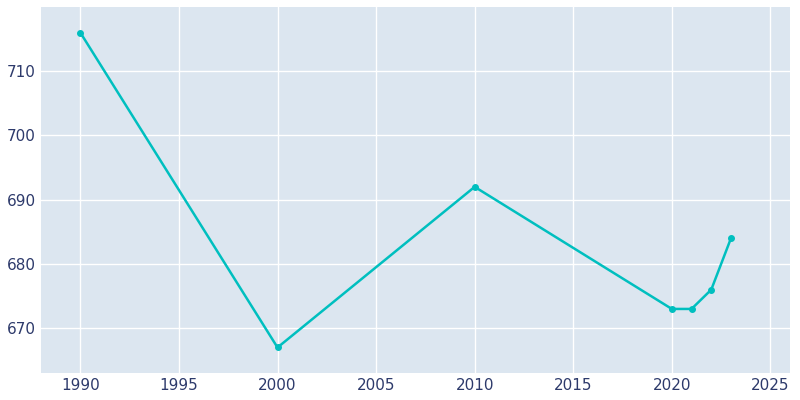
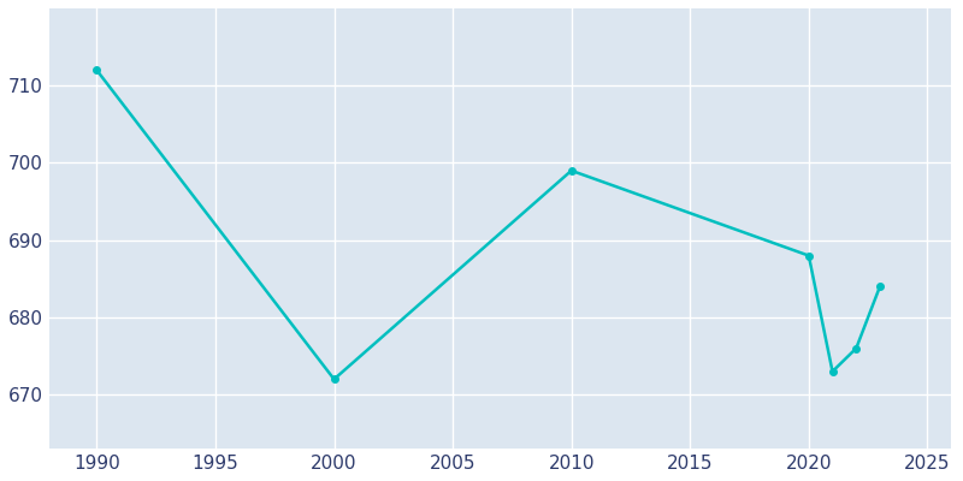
1990: 716 -> 712
2000: 667 -> 672
2010: 692 -> 699
2020: 673 -> 688
